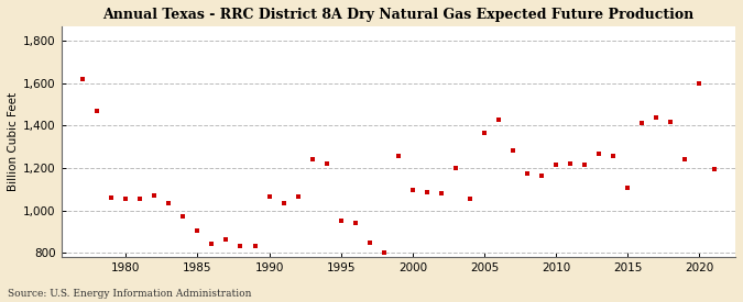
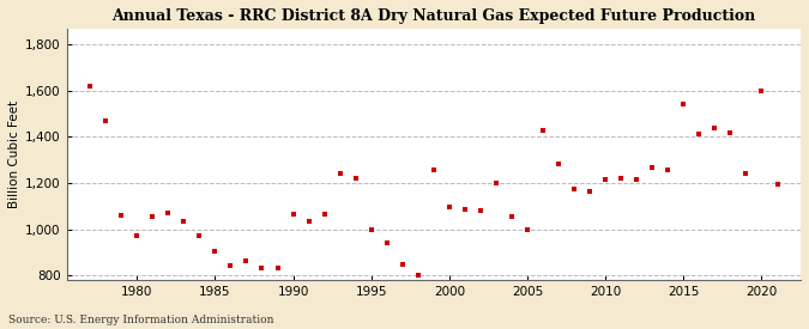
1980: 1,060 -> 970
1995: 950 -> 1,000
2005: 1,360 -> 1,000
2015: 1,100 -> 1,540
